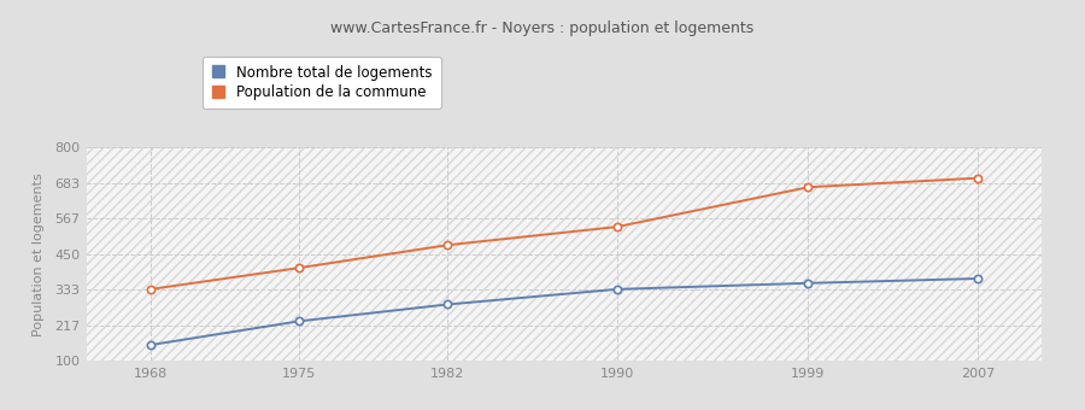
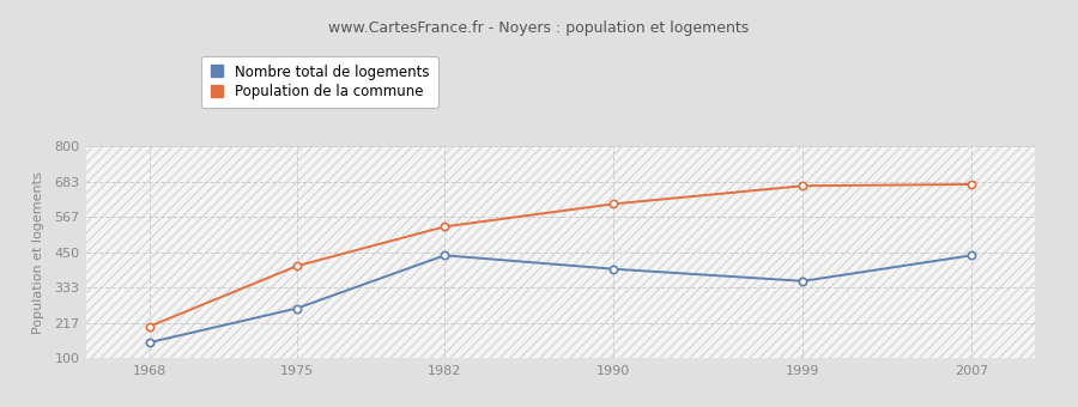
Population de la commune/1968: 335 -> 205
Nombre total de logements/1975: 230 -> 265
Nombre total de logements/1982: 285 -> 440
Population de la commune/1982: 480 -> 535
Nombre total de logements/1990: 335 -> 395
Population de la commune/1990: 540 -> 610
Nombre total de logements/2007: 370 -> 440
Population de la commune/2007: 700 -> 675
